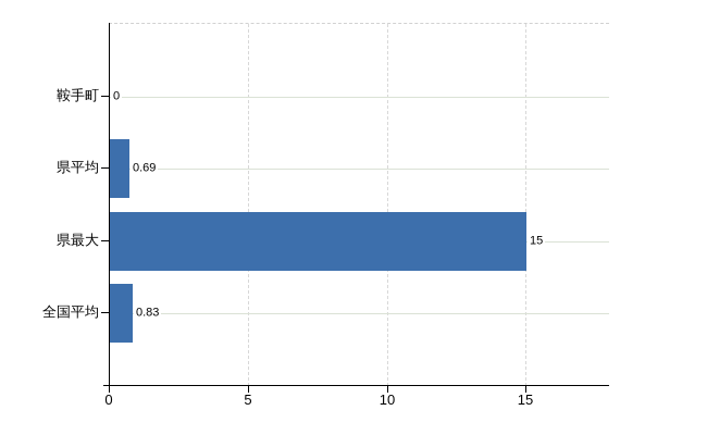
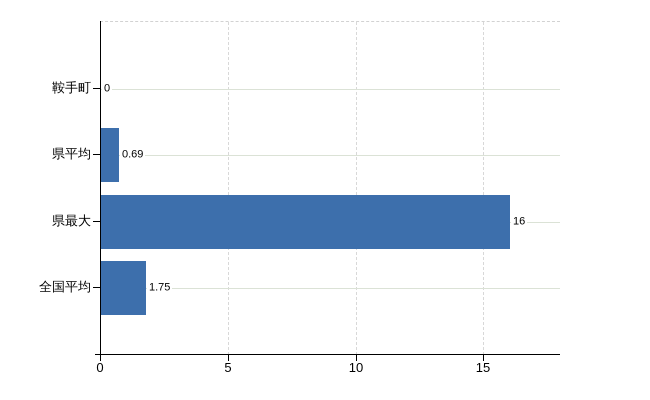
県最大: 15 -> 16
全国平均: 0.83 -> 1.75
